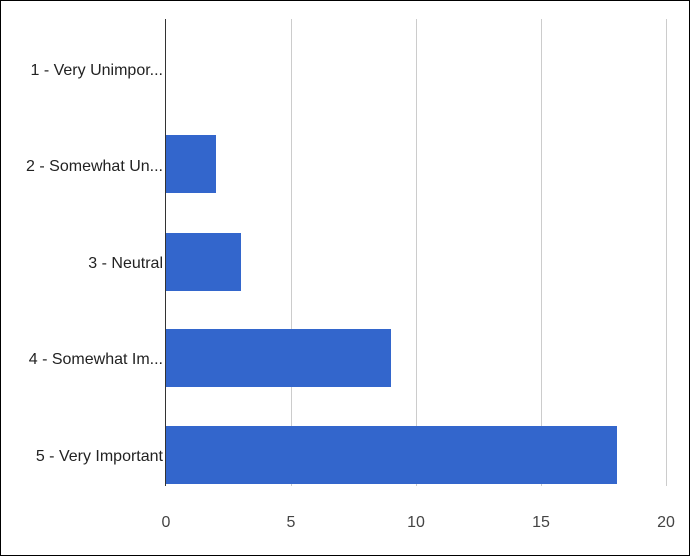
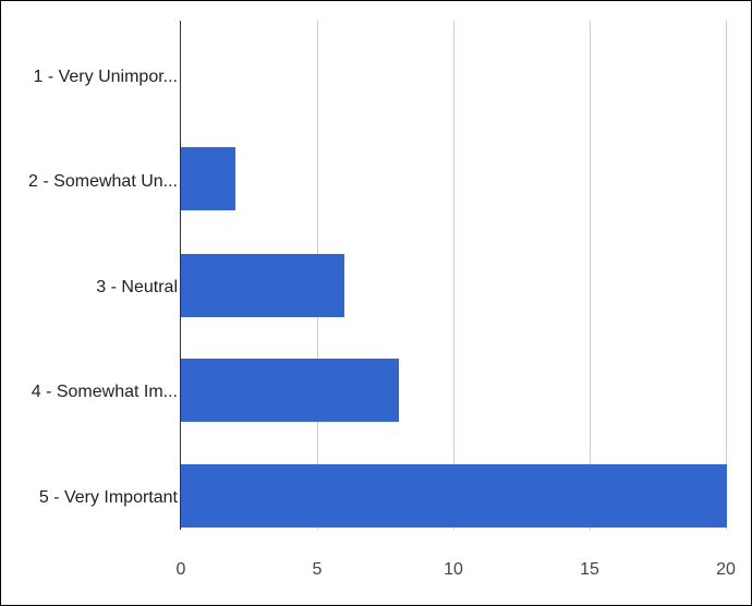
3 - Neutral: 3 -> 6
4 - Somewhat Im...: 9 -> 8
5 - Very Important: 18 -> 20
